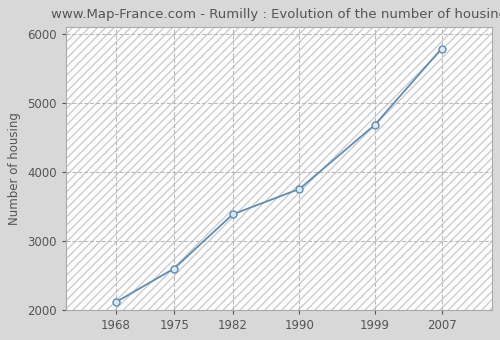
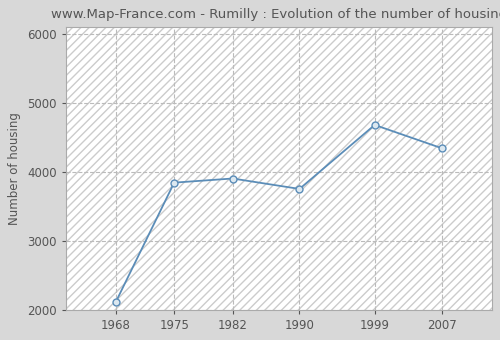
1975: 2600 -> 3840
1982: 3380 -> 3900
2007: 5780 -> 4340
